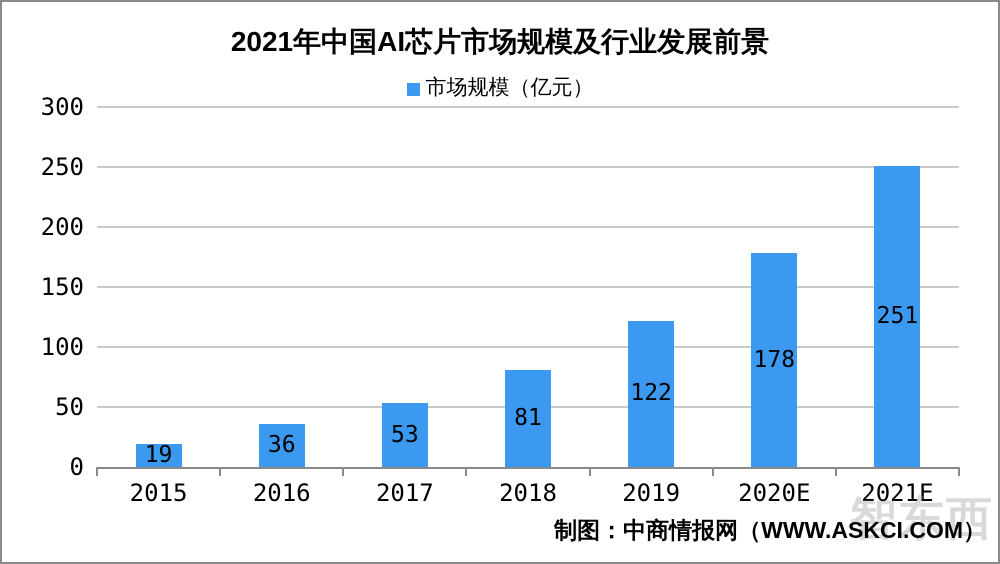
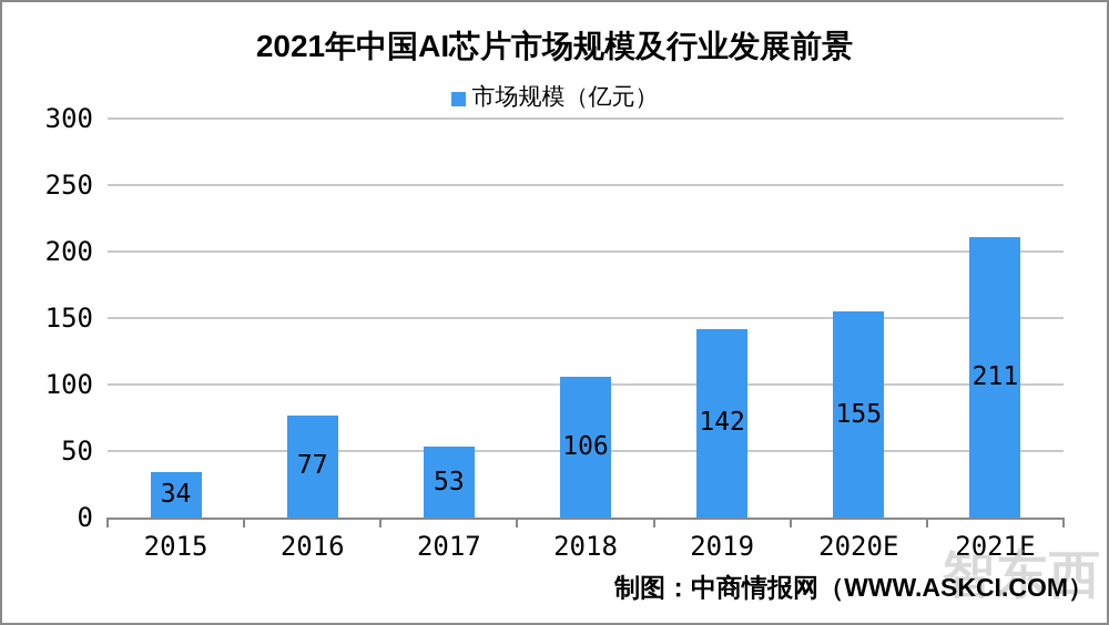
2015: 19 -> 34
2016: 36 -> 77
2018: 81 -> 106
2019: 122 -> 142
2020E: 178 -> 155
2021E: 251 -> 211
